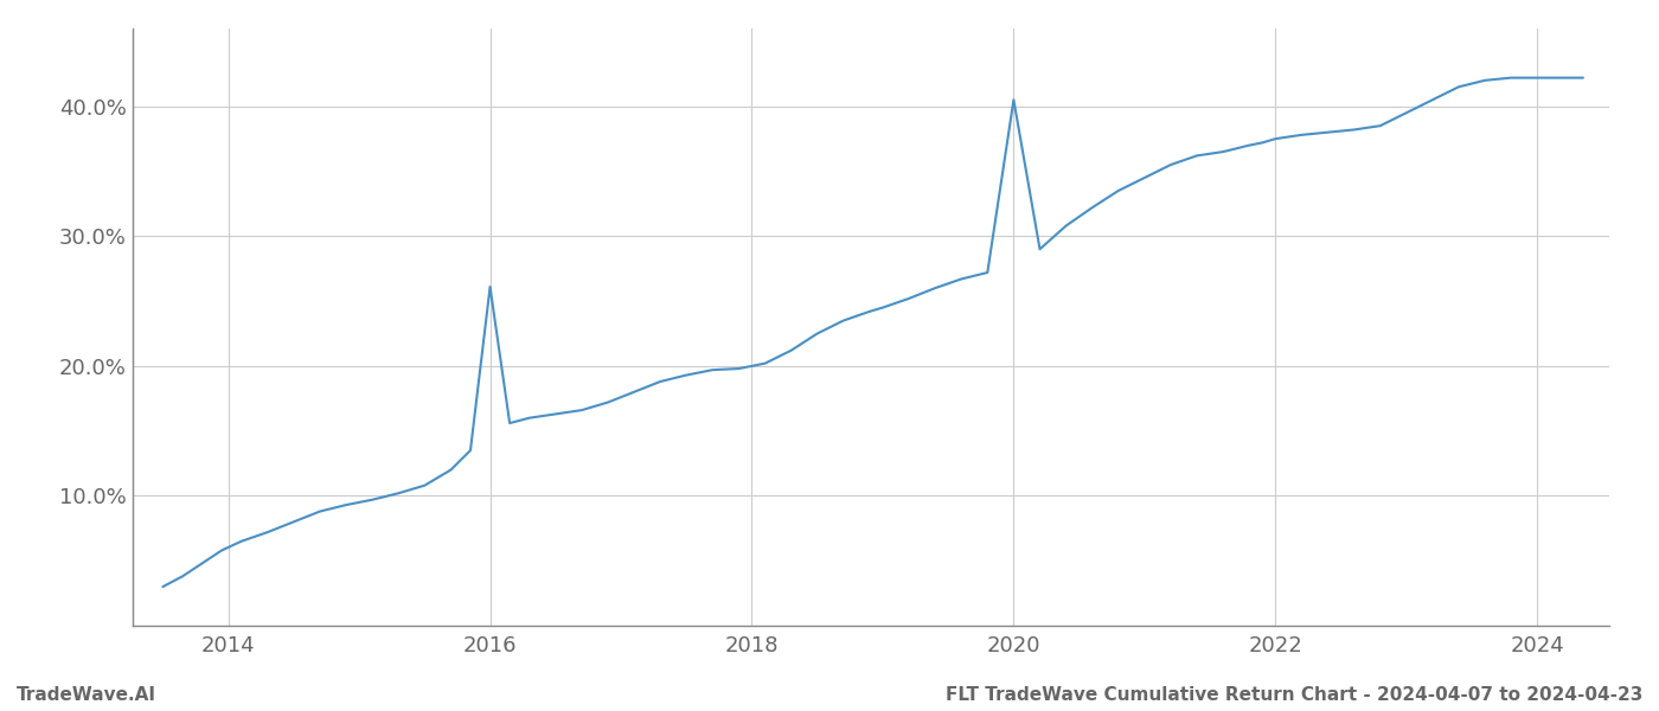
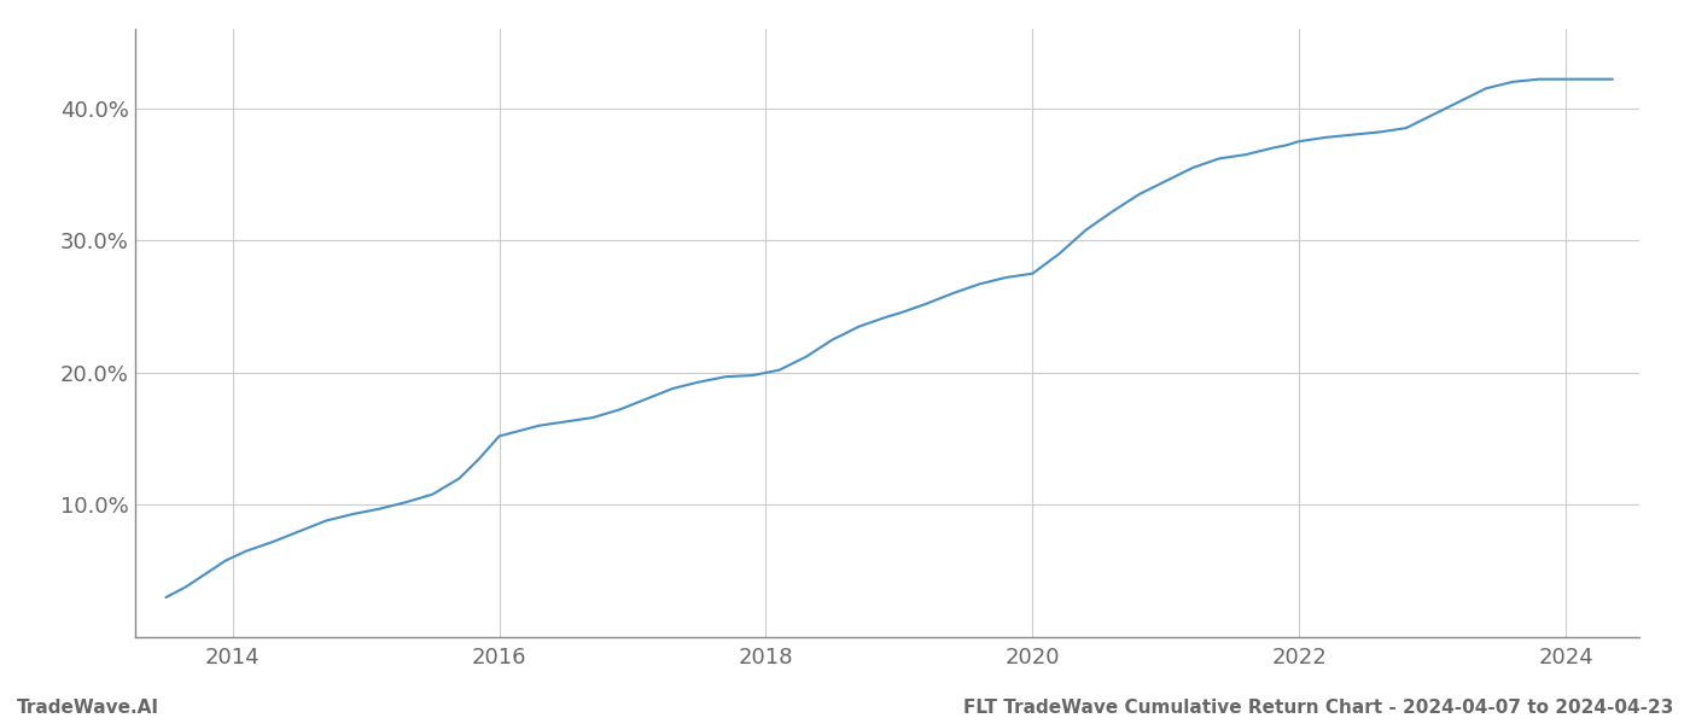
2016: 26.1% -> 15.2%
2020: 40.5% -> 27.5%
